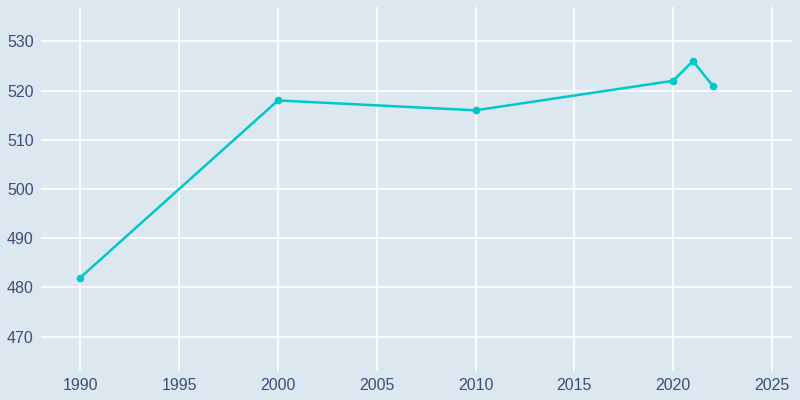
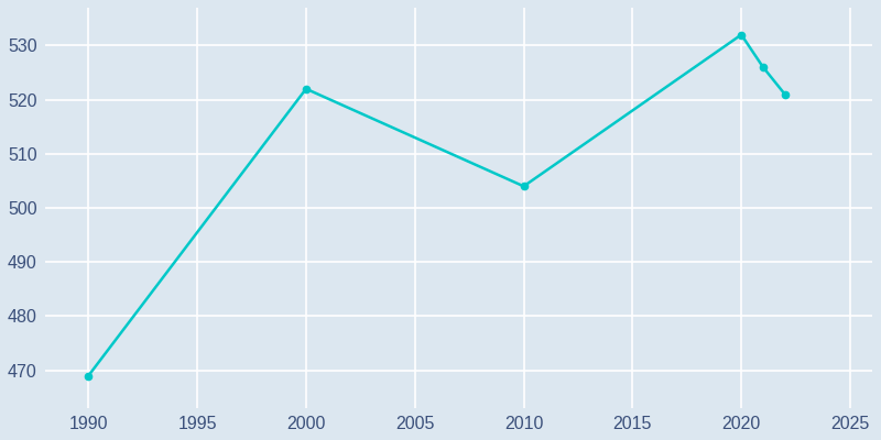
1990: 482 -> 469
2000: 518 -> 522
2010: 516 -> 504
2020: 522 -> 532
